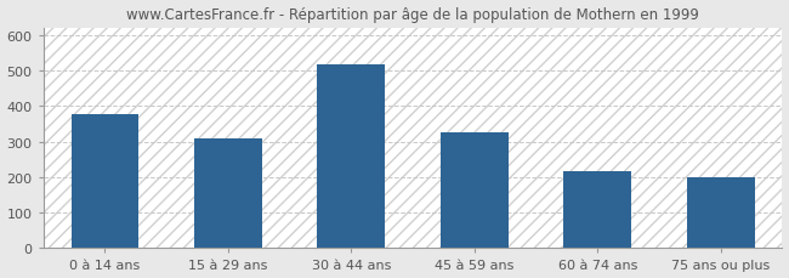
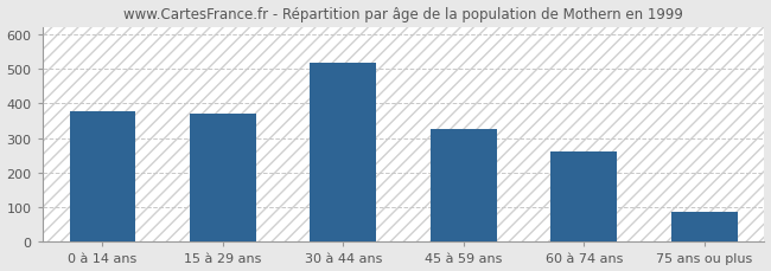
15 à 29 ans: 310 -> 369
60 à 74 ans: 215 -> 262
75 ans ou plus: 200 -> 88
